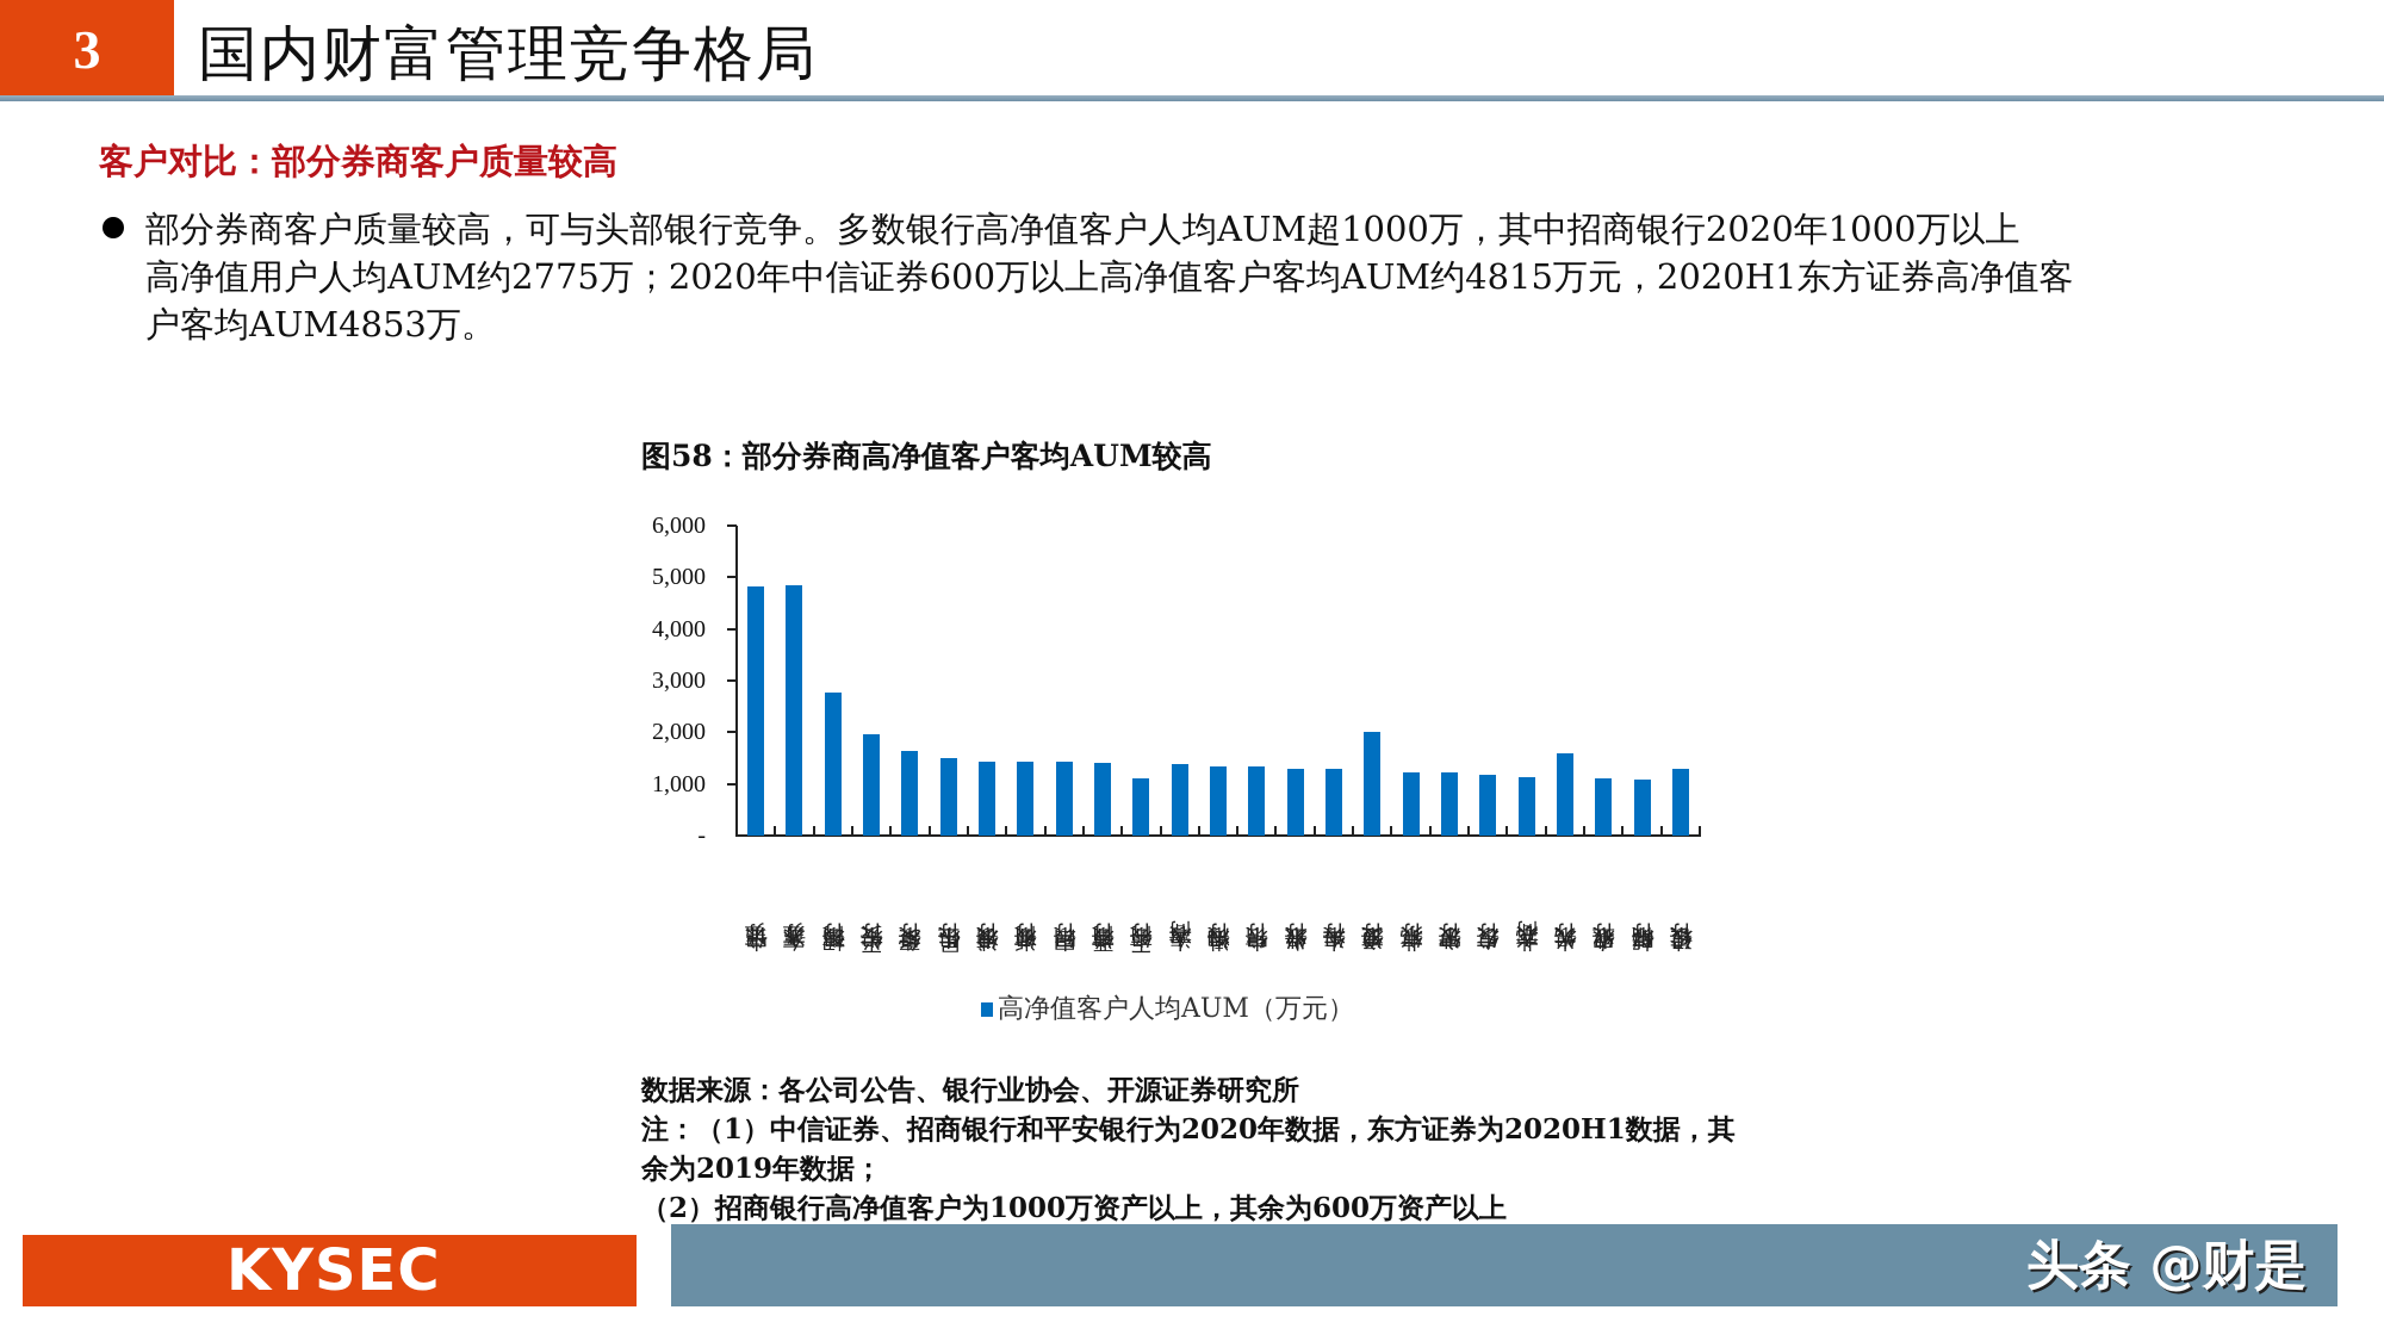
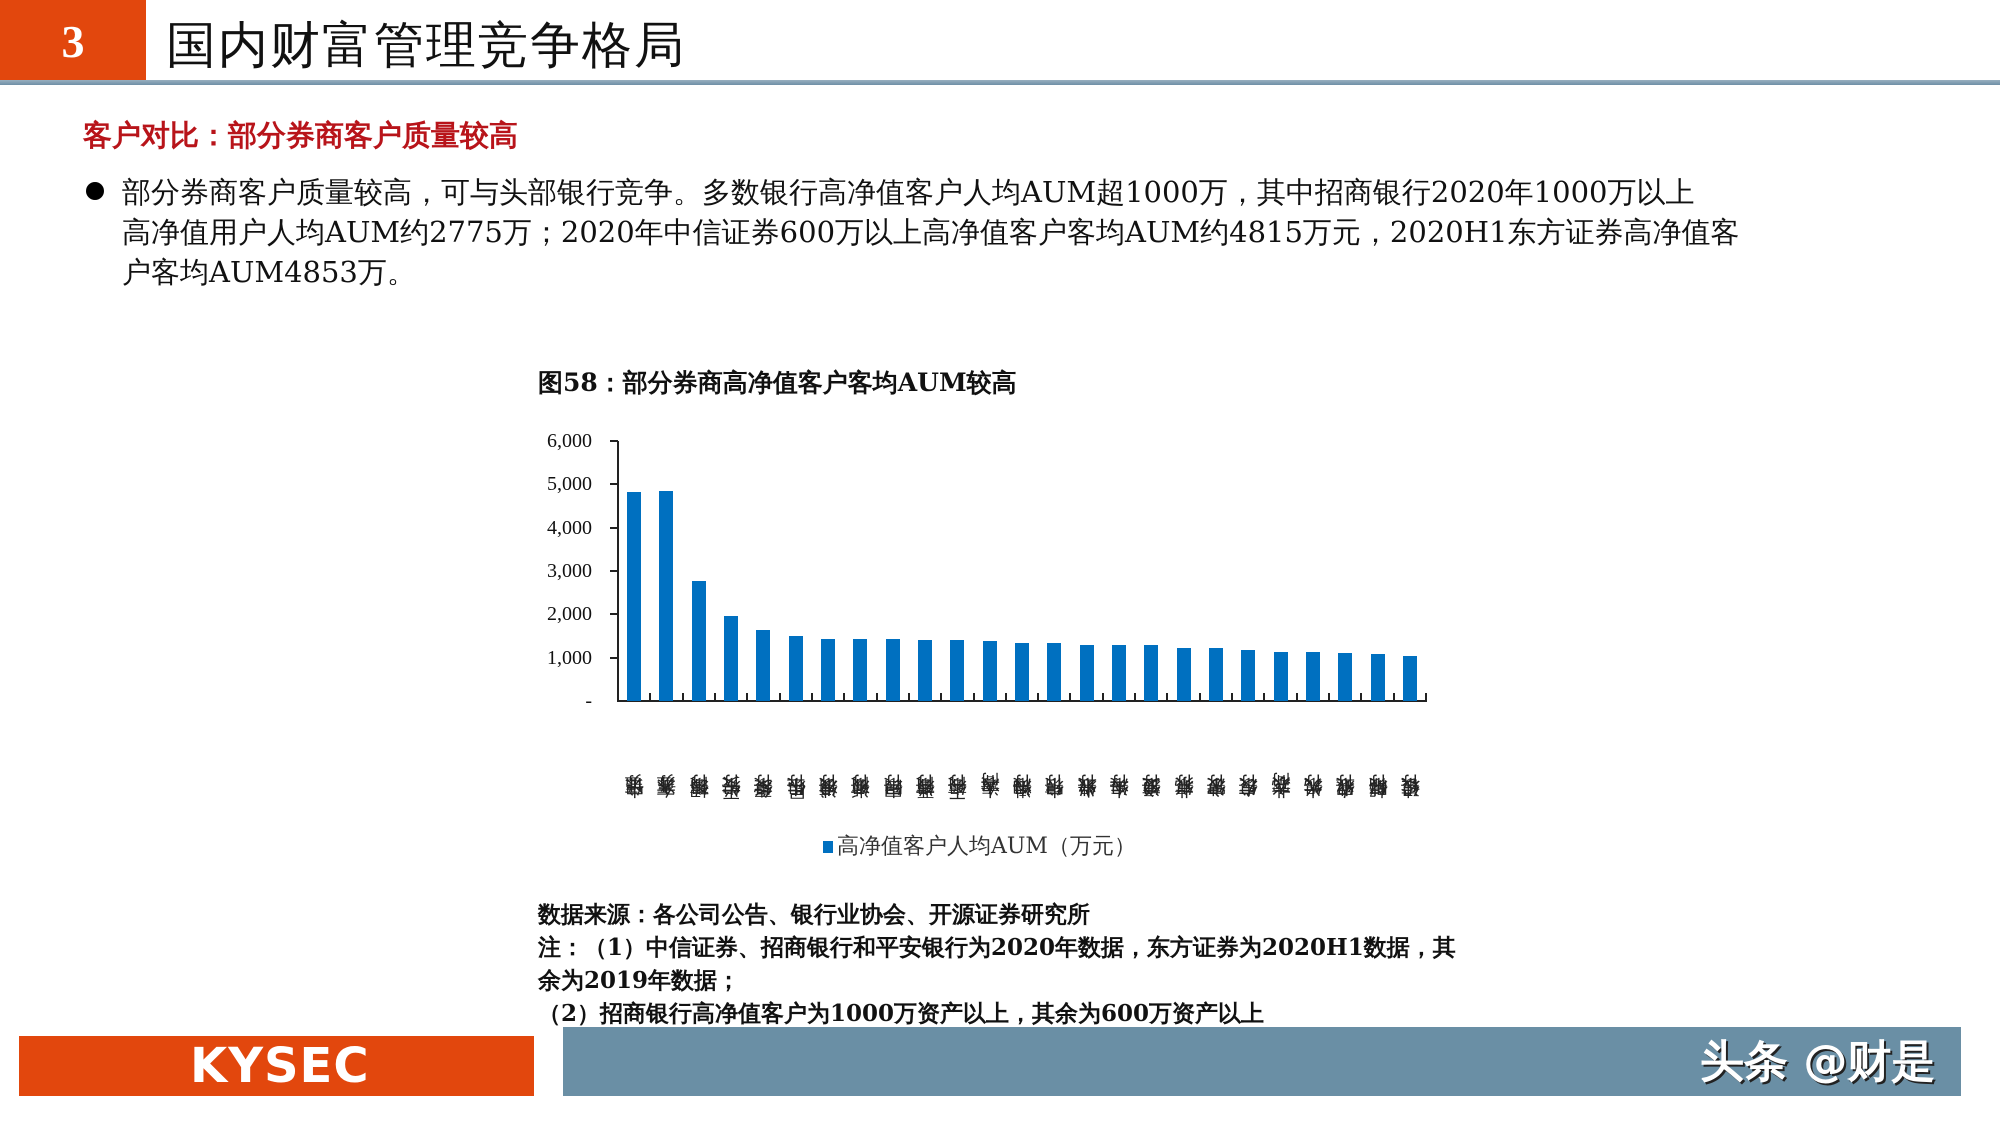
工商银行: 1100 -> 1400
交通银行: 2000 -> 1300
光大银行: 1600 -> 1100
建设银行: 1300 -> 1000
